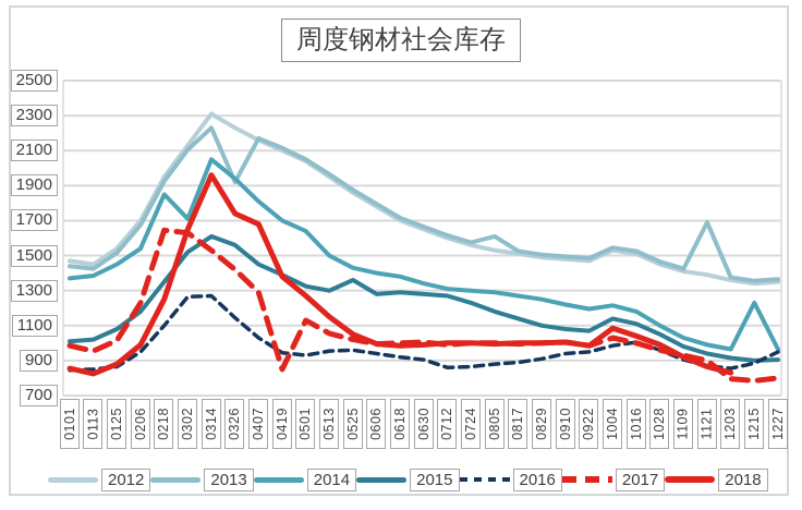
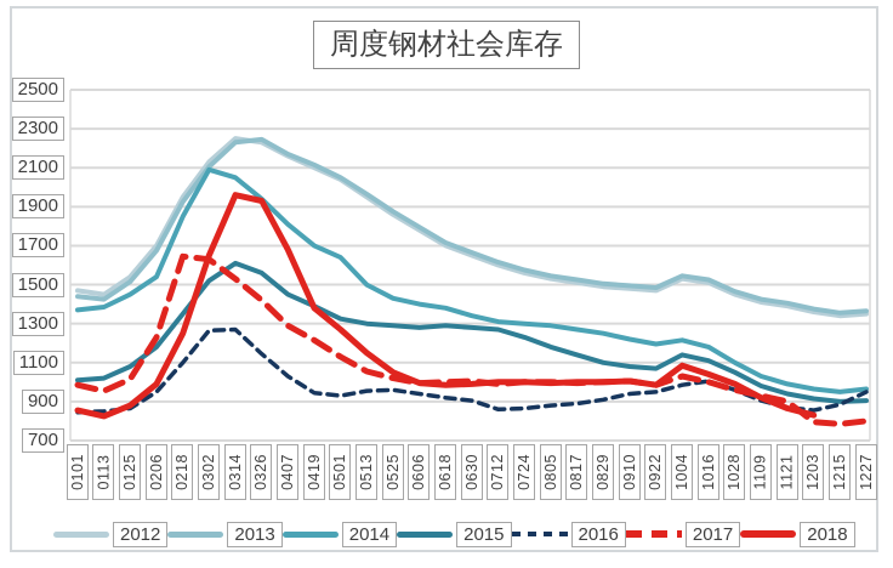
2014/0302: 1710 -> 2090
2012/0314: 2310 -> 2250
2013/0326: 1920 -> 2240
2018/0326: 1740 -> 1930
2017/0419: 850 -> 1220
2015/0525: 1360 -> 1290
2013/0805: 1610 -> 1540
2013/1121: 1690 -> 1400
2014/1215: 1230 -> 950
